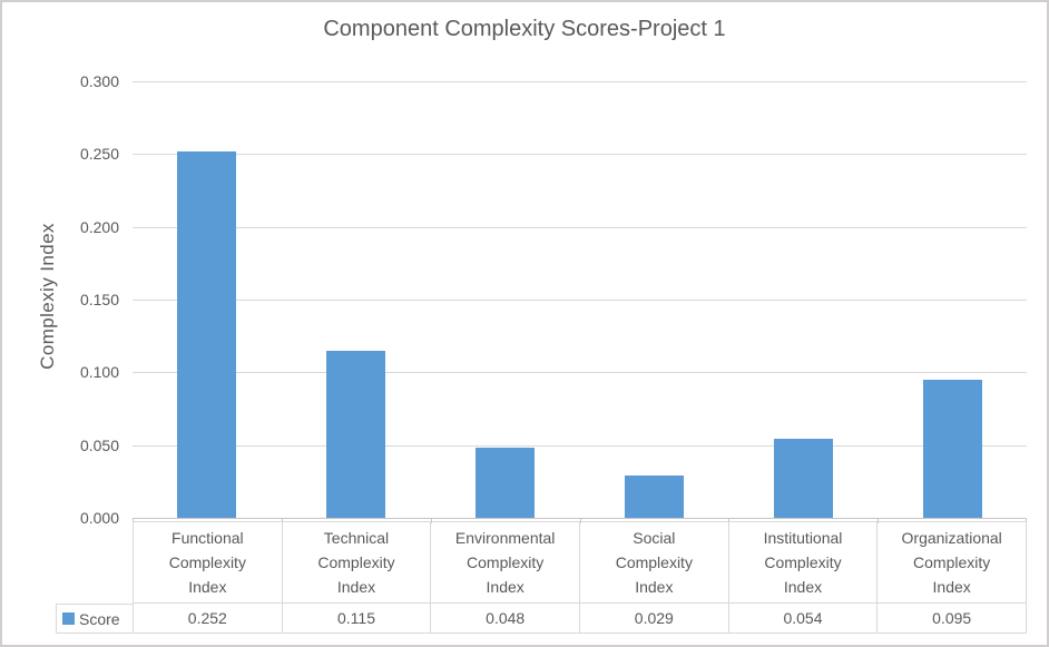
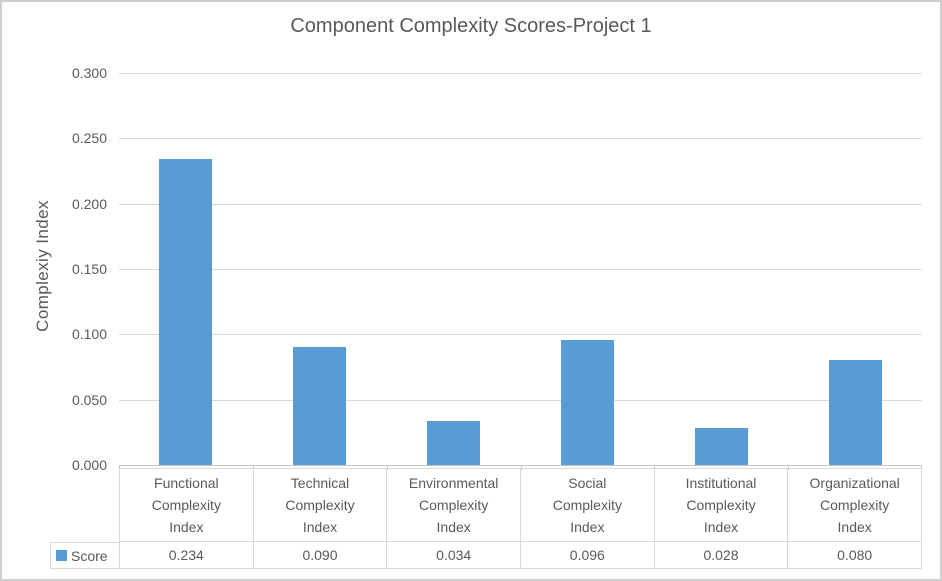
Functional Complexity Index: 0.252 -> 0.234
Technical Complexity Index: 0.115 -> 0.090
Environmental Complexity Index: 0.048 -> 0.034
Social Complexity Index: 0.029 -> 0.096
Institutional Complexity Index: 0.054 -> 0.028
Organizational Complexity Index: 0.095 -> 0.080
